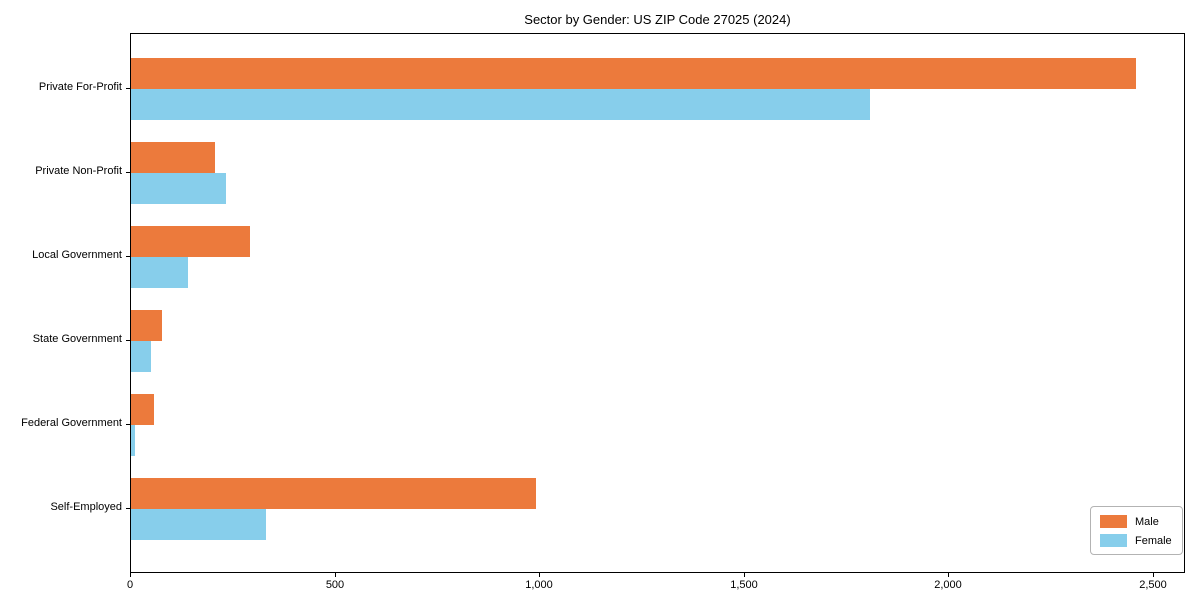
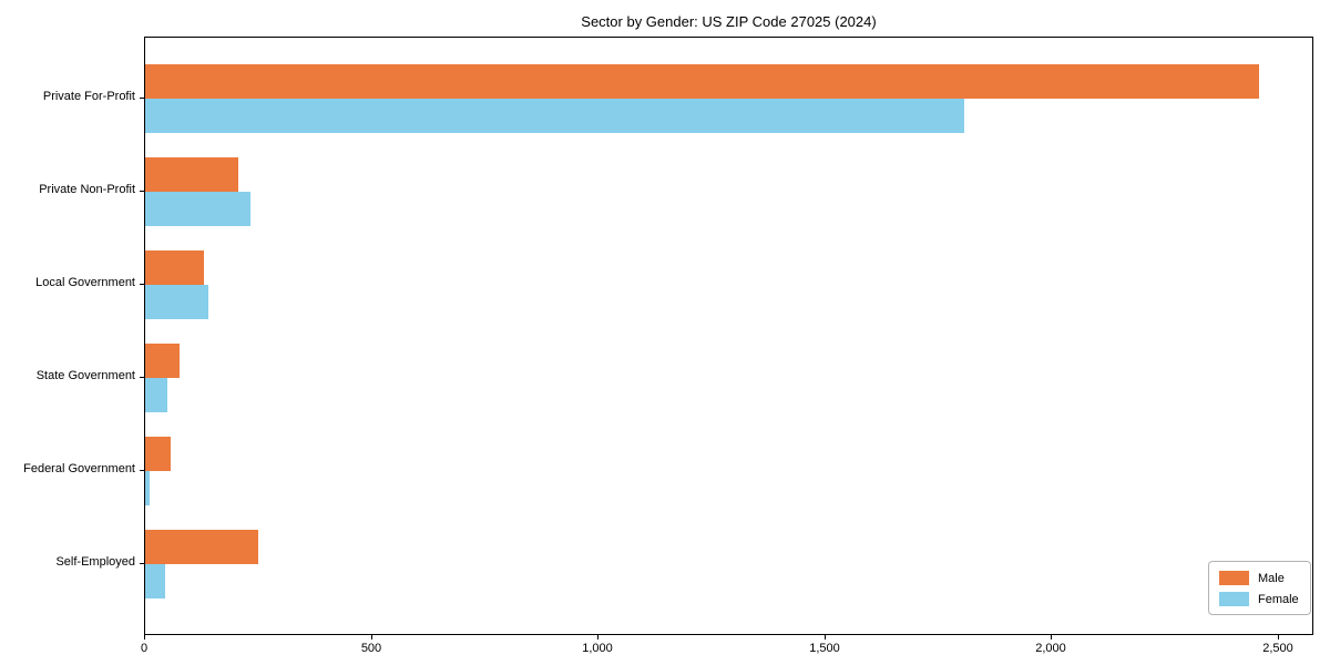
Male/Local Government: 290 -> 130
Male/Self-Employed: 990 -> 250
Female/Self-Employed: 330 -> 40
